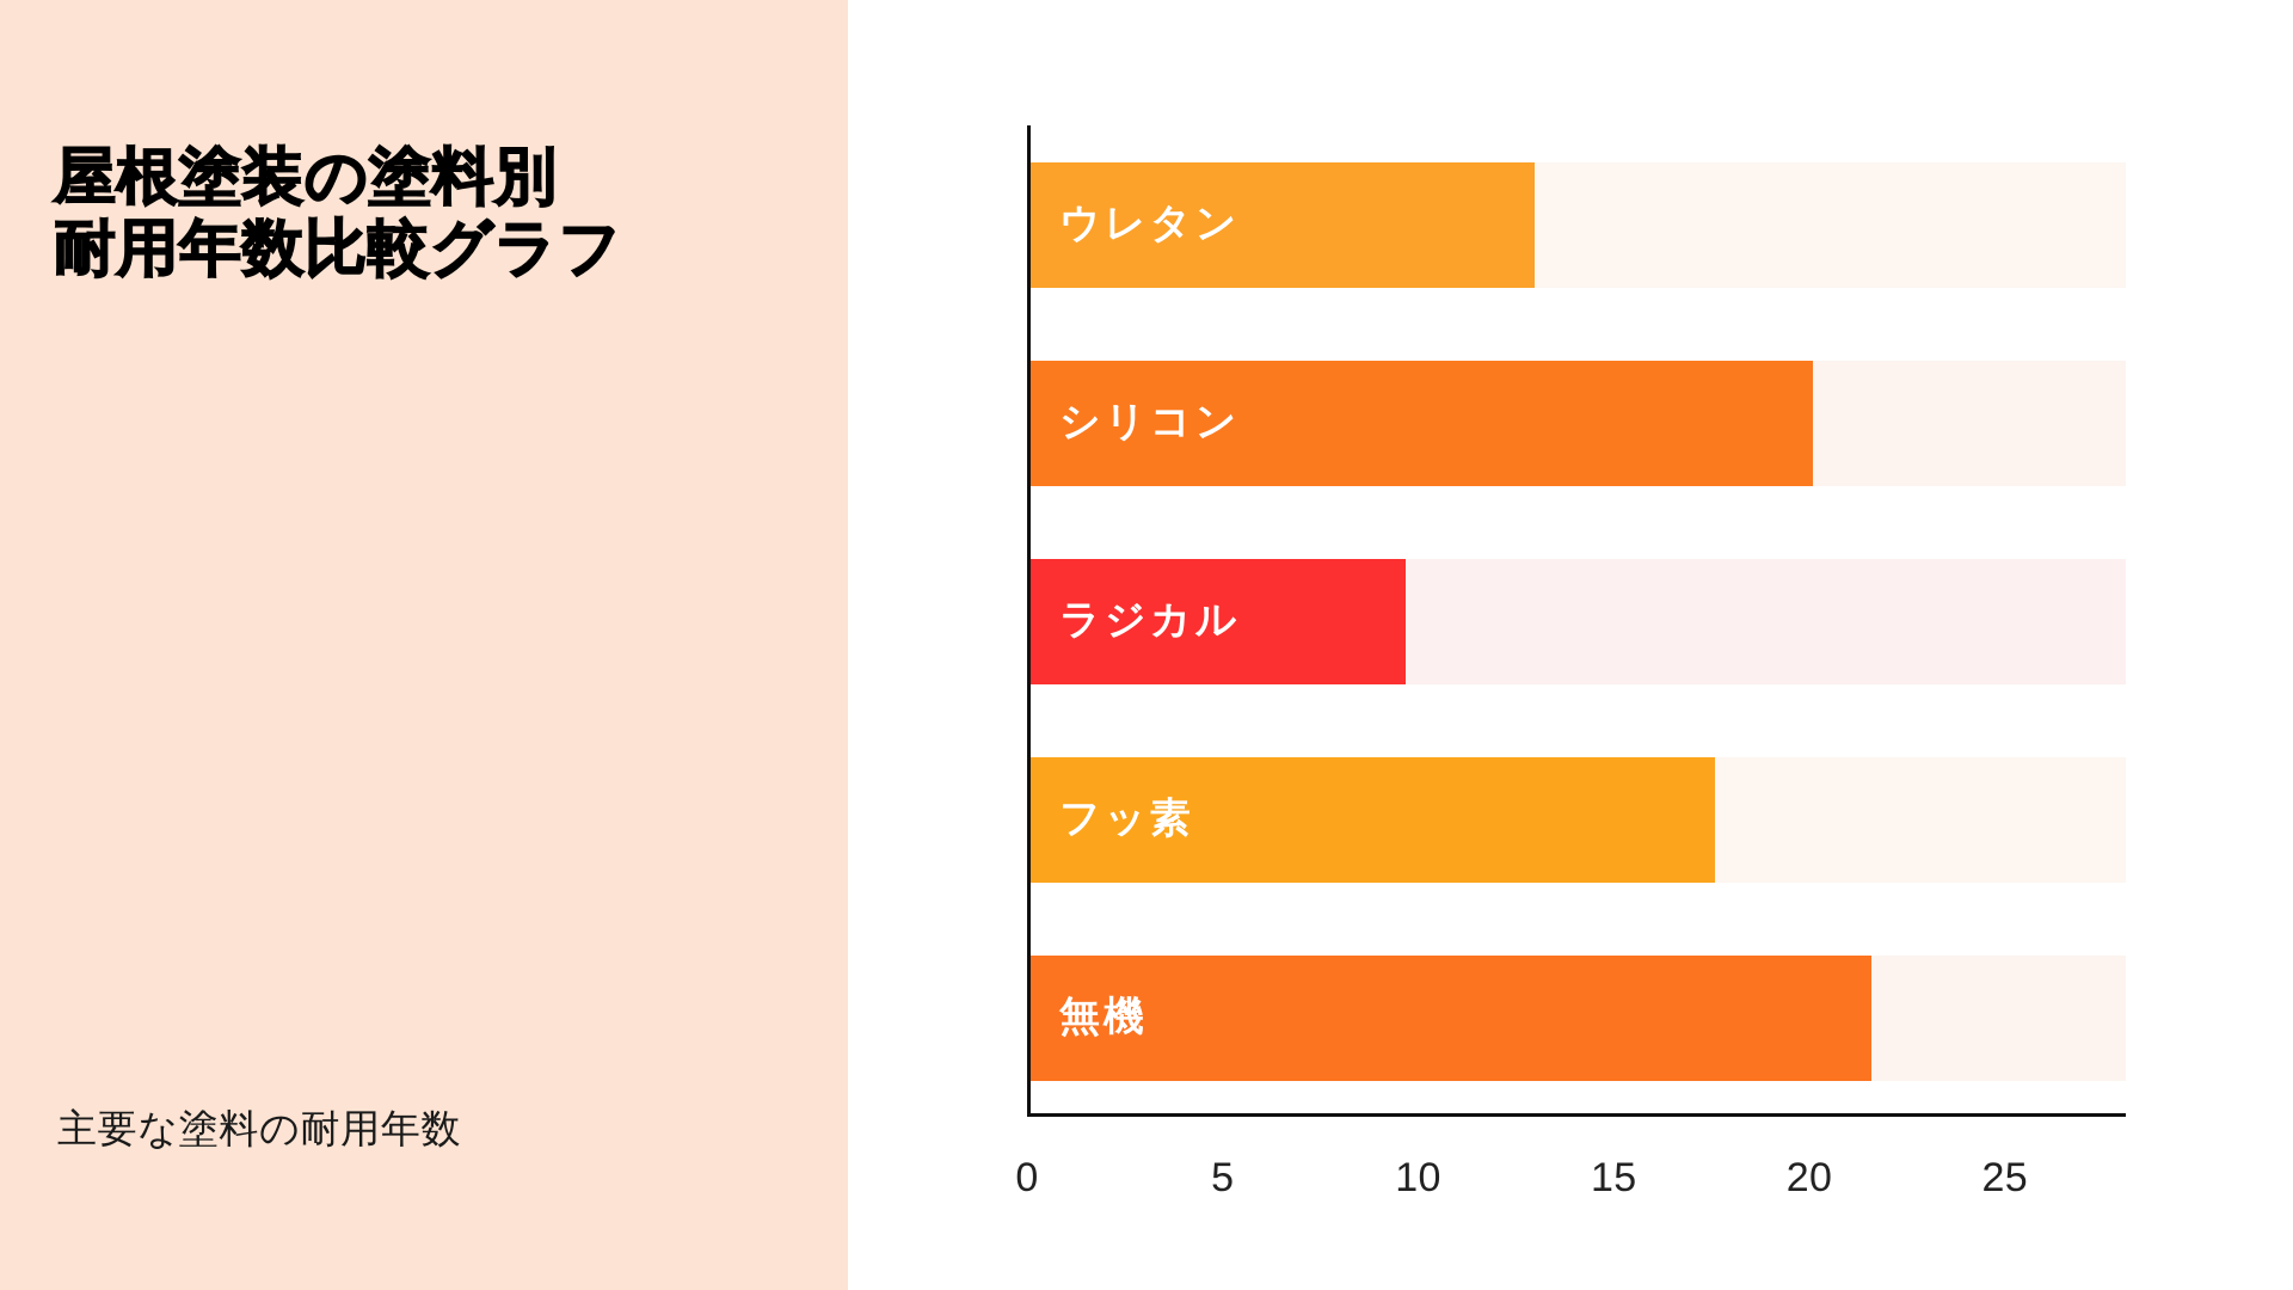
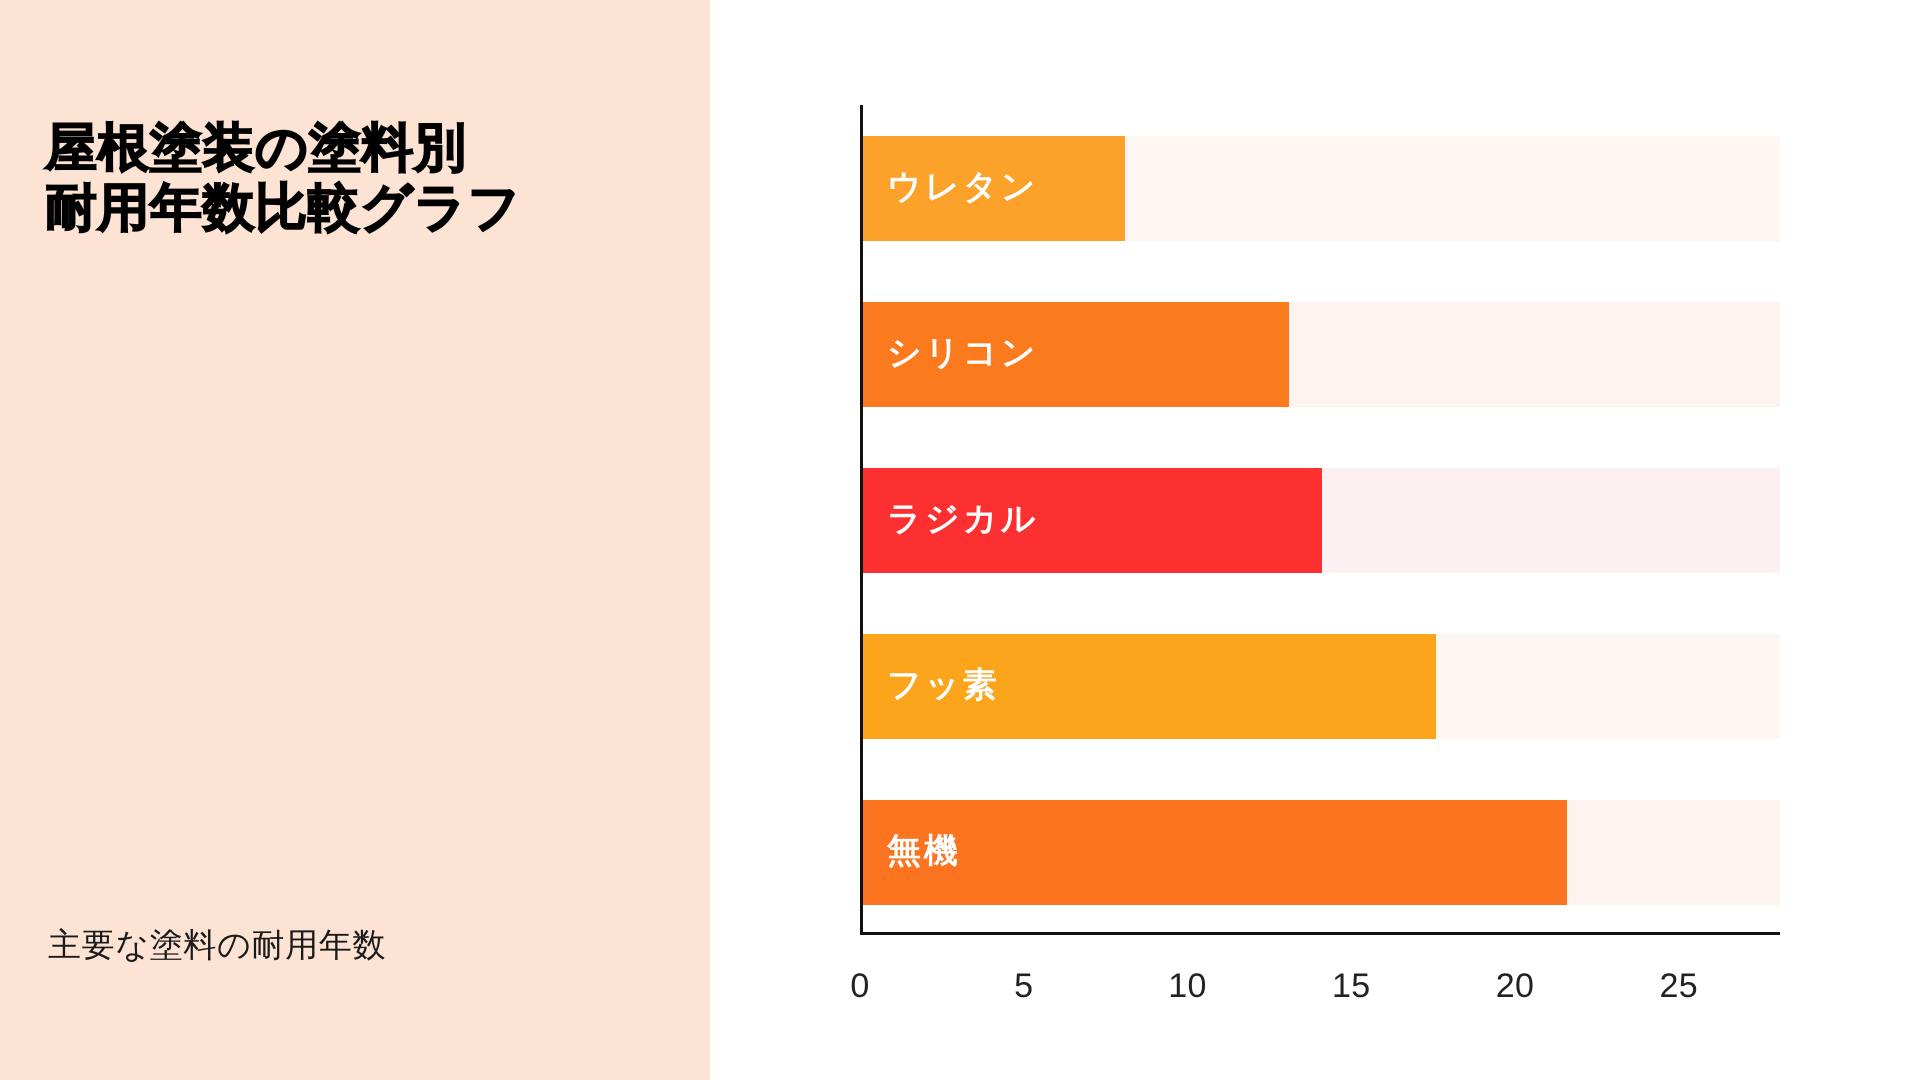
ウレタン: 12.9 -> 8.0
シリコン: 20.0 -> 13.0
ラジカル: 9.6 -> 14.0
